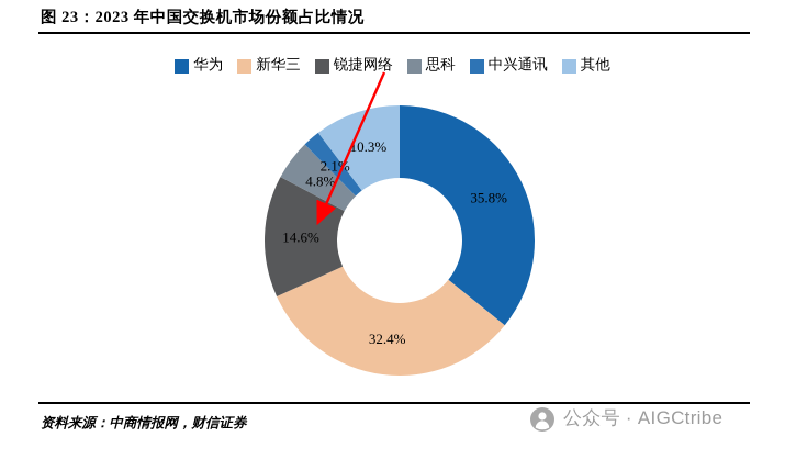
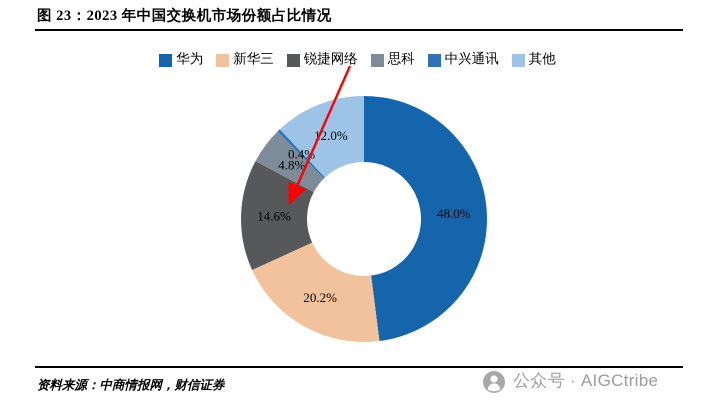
华为: 35.8% -> 48.0%
新华三: 32.4% -> 20.2%
中兴通讯: 2.1% -> 0.4%
其他: 10.3% -> 12.0%
